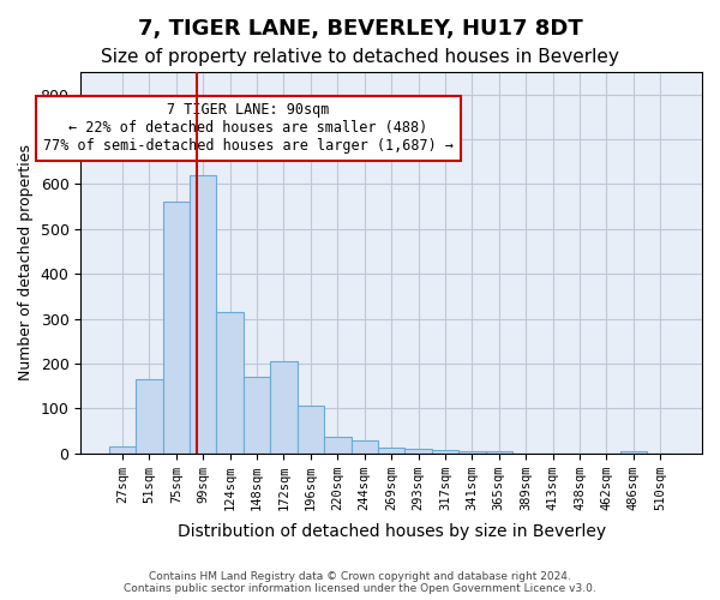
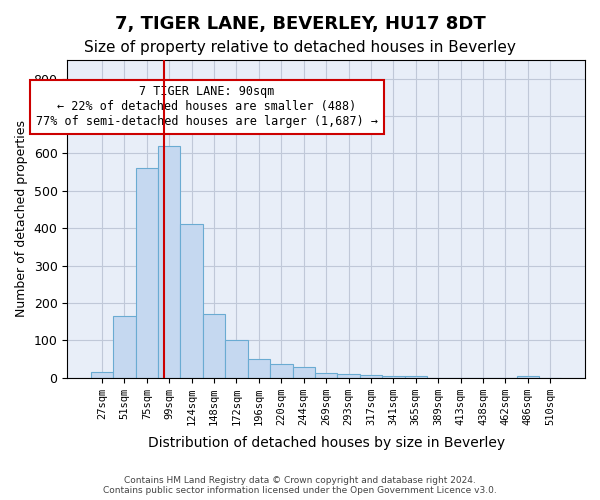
124sqm: 315 -> 410
172sqm: 205 -> 100
196sqm: 105 -> 50
